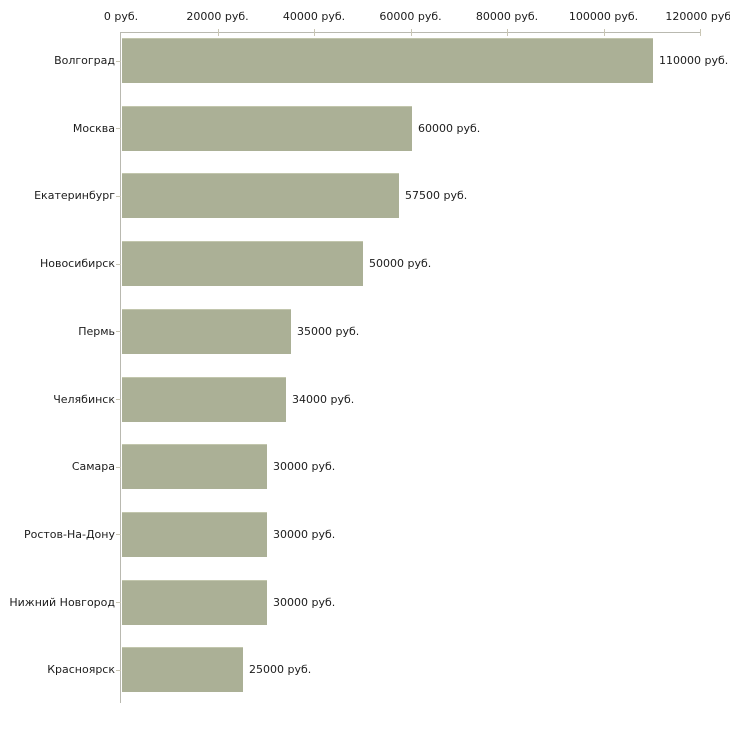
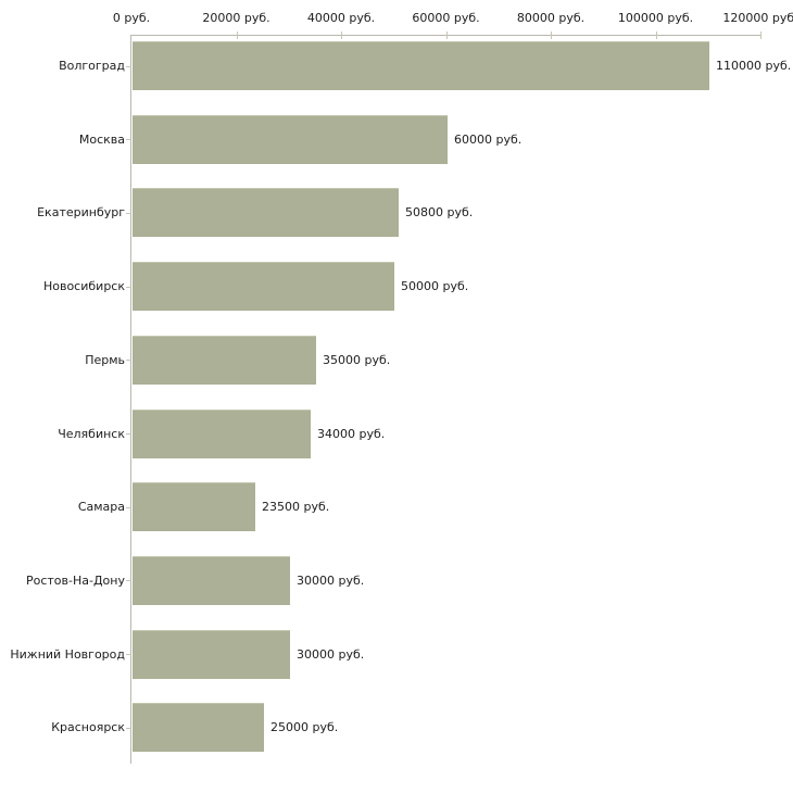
Екатеринбург: 57500 -> 50800
Самара: 30000 -> 23500
